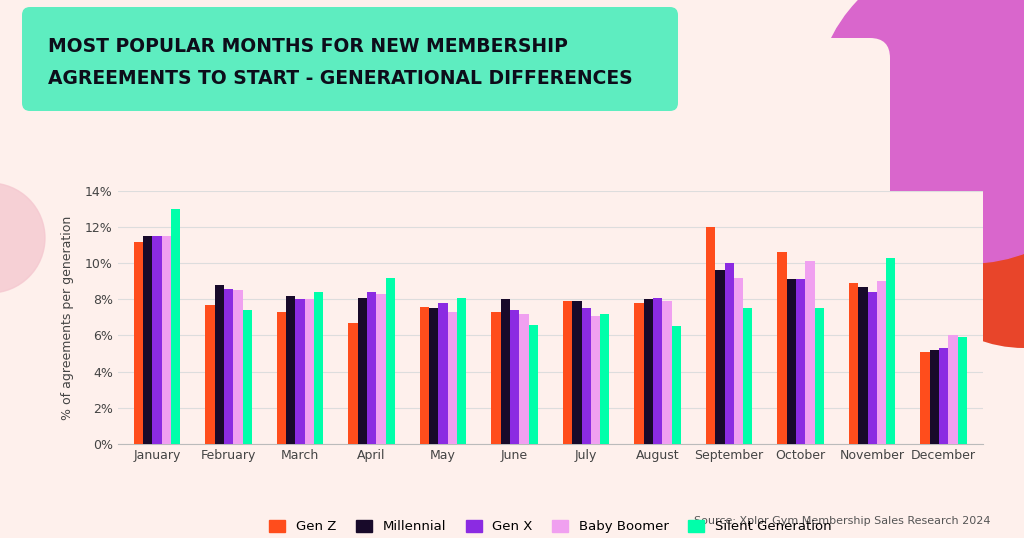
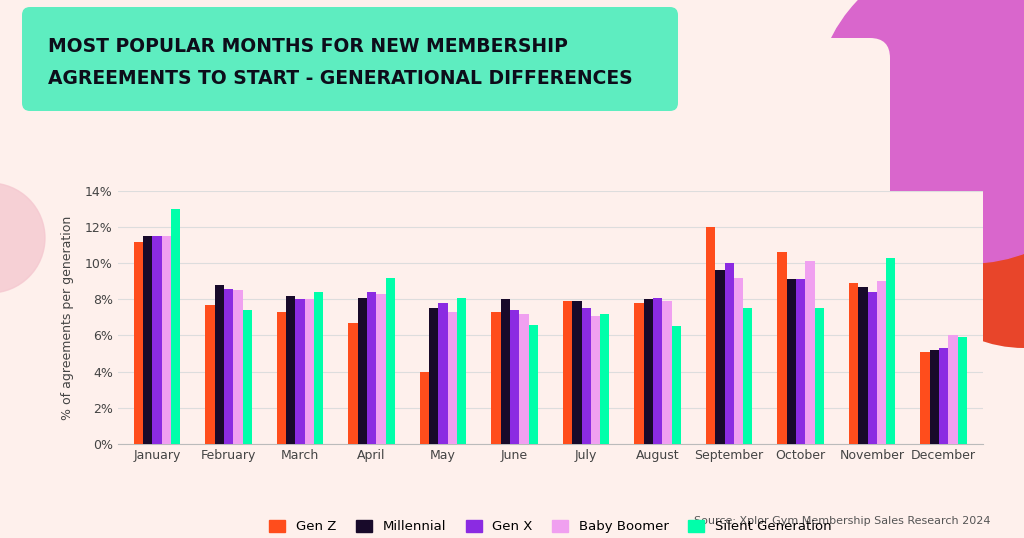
Gen Z/May: 7.6% -> 4.0%
